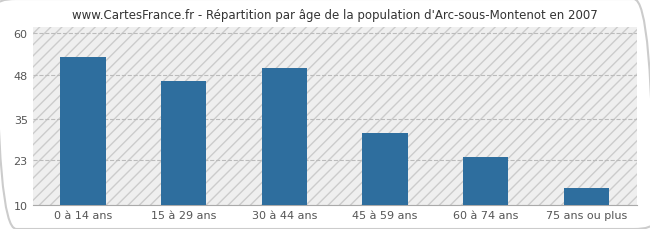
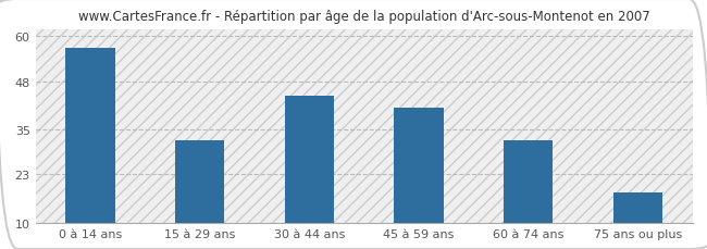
0 à 14 ans: 53 -> 57
15 à 29 ans: 46 -> 32
30 à 44 ans: 50 -> 44
45 à 59 ans: 31 -> 41
60 à 74 ans: 24 -> 32
75 ans ou plus: 15 -> 18
